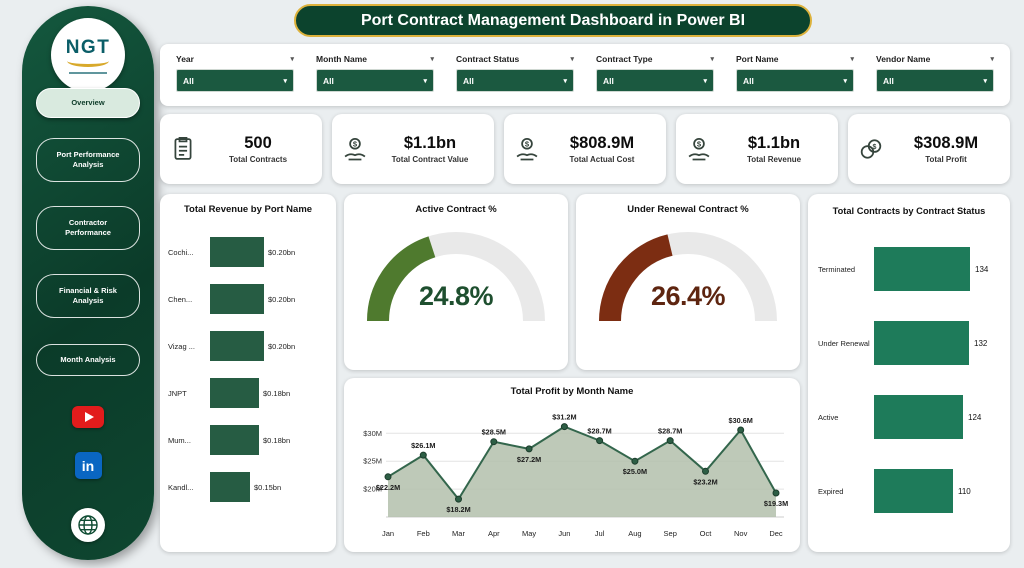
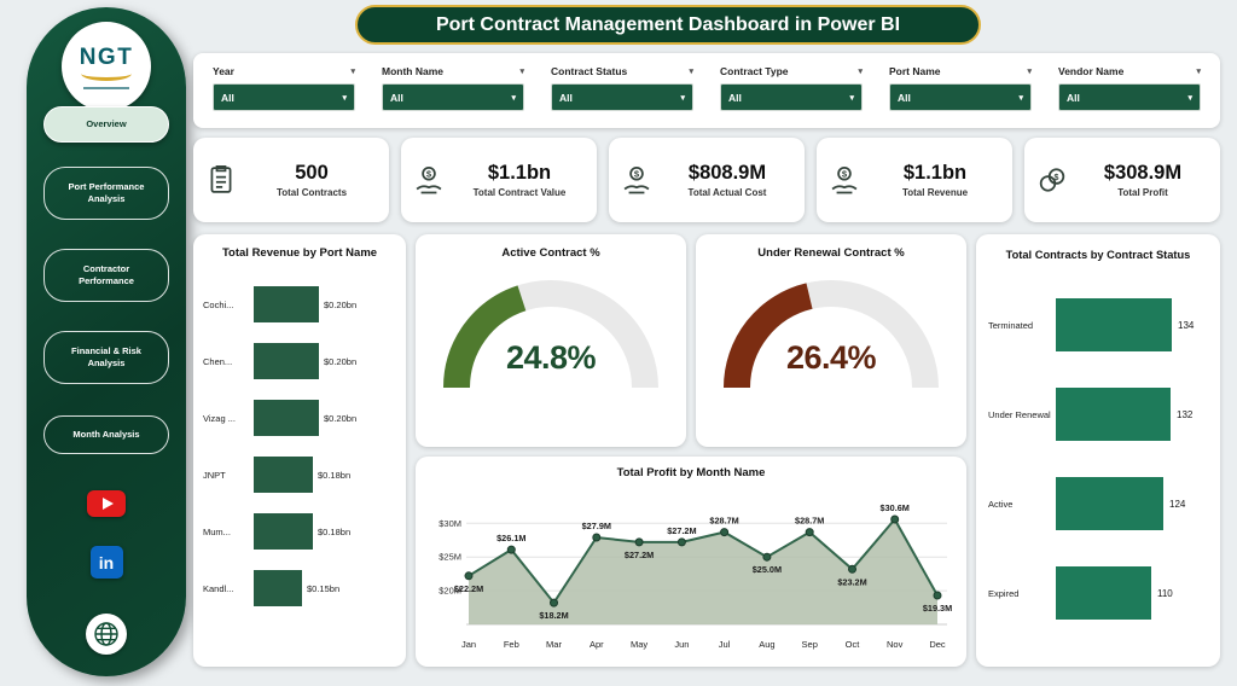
Total Profit by Month Name/Apr: $28.5M -> $27.9M
Total Profit by Month Name/Jun: $31.2M -> $27.2M
